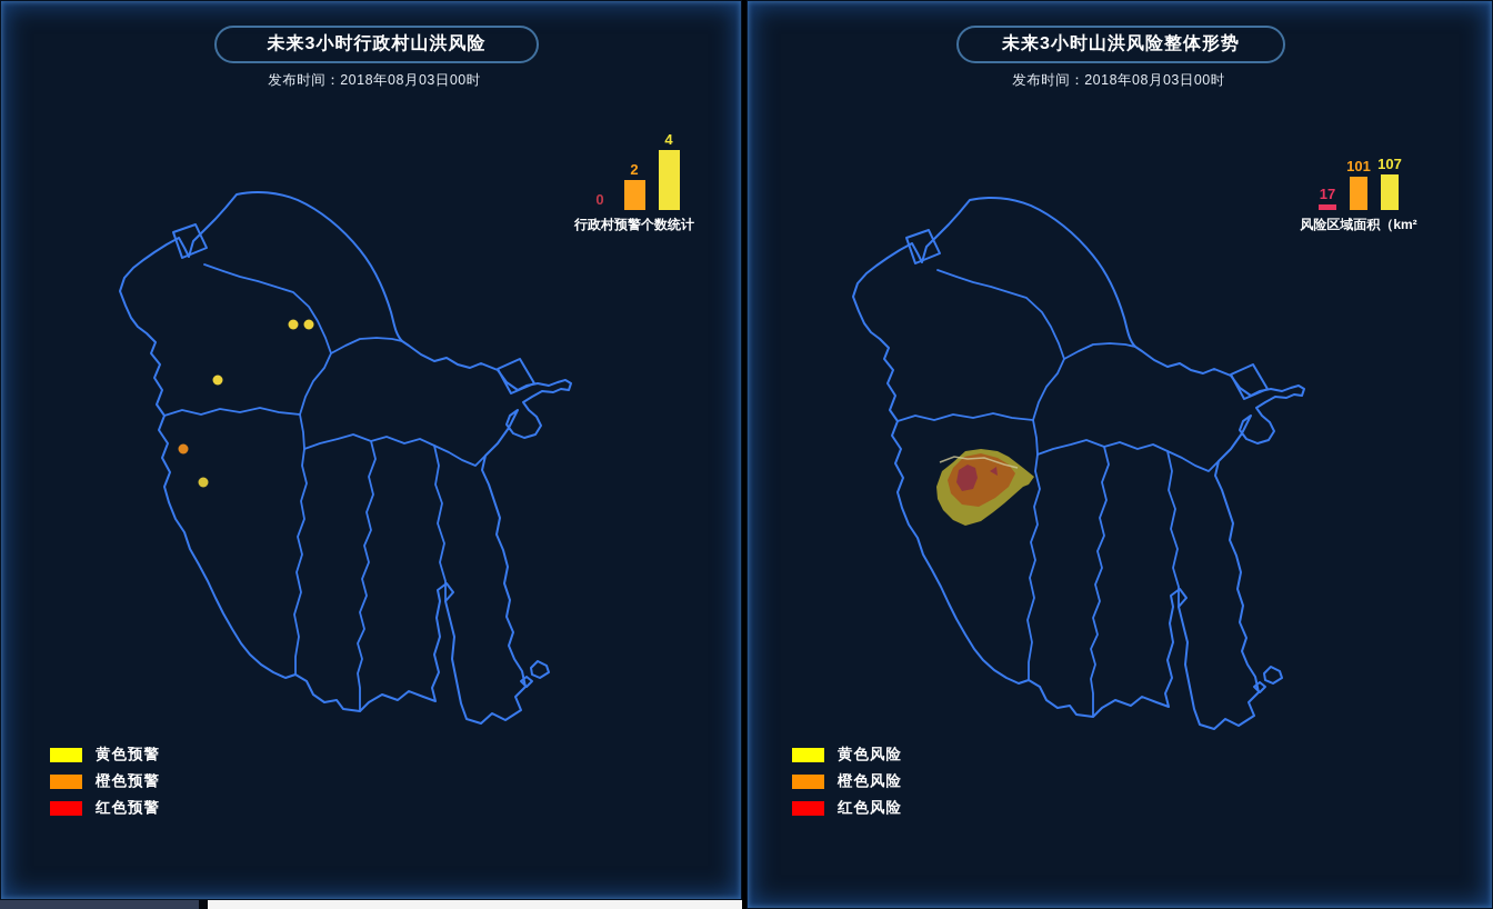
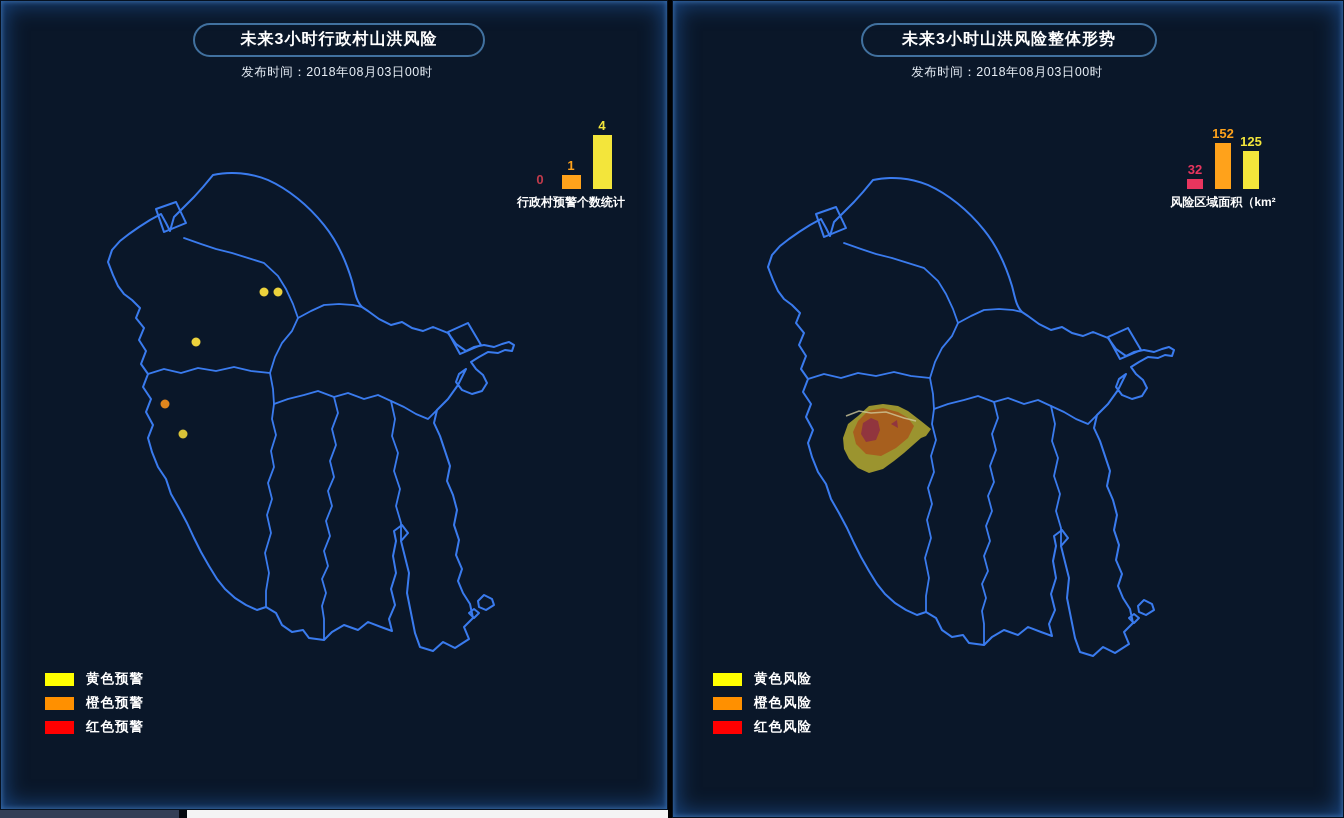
行政村预警个数统计/橙色预警: 2 -> 1
风险区域面积（km²/红色风险: 17 -> 32
风险区域面积（km²/橙色风险: 101 -> 152
风险区域面积（km²/黄色风险: 107 -> 125
